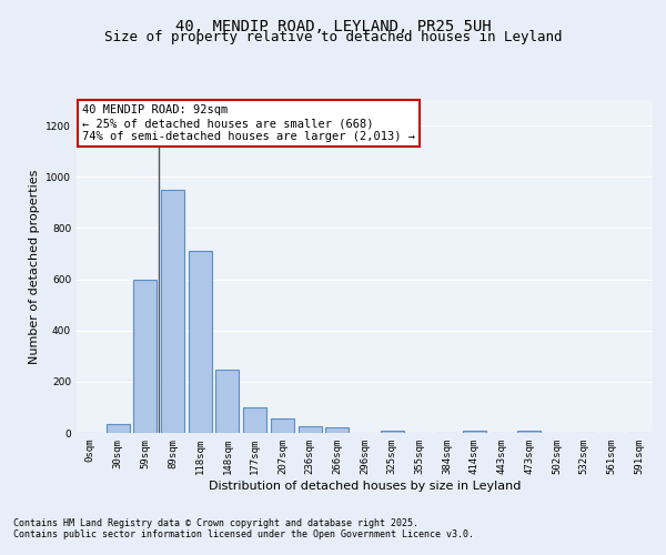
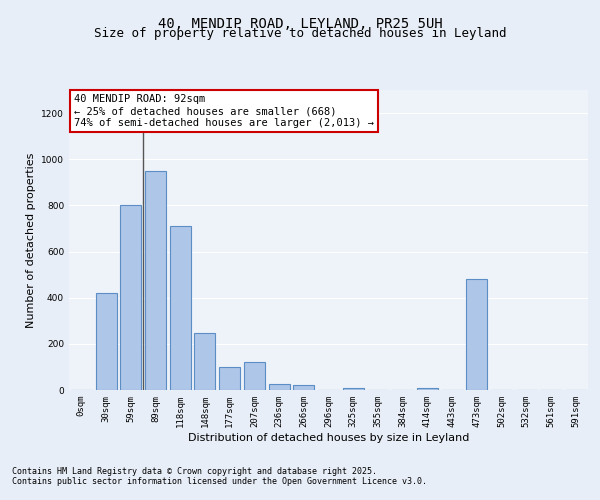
30sqm: 35 -> 420
59sqm: 600 -> 800
207sqm: 55 -> 120
473sqm: 10 -> 480
